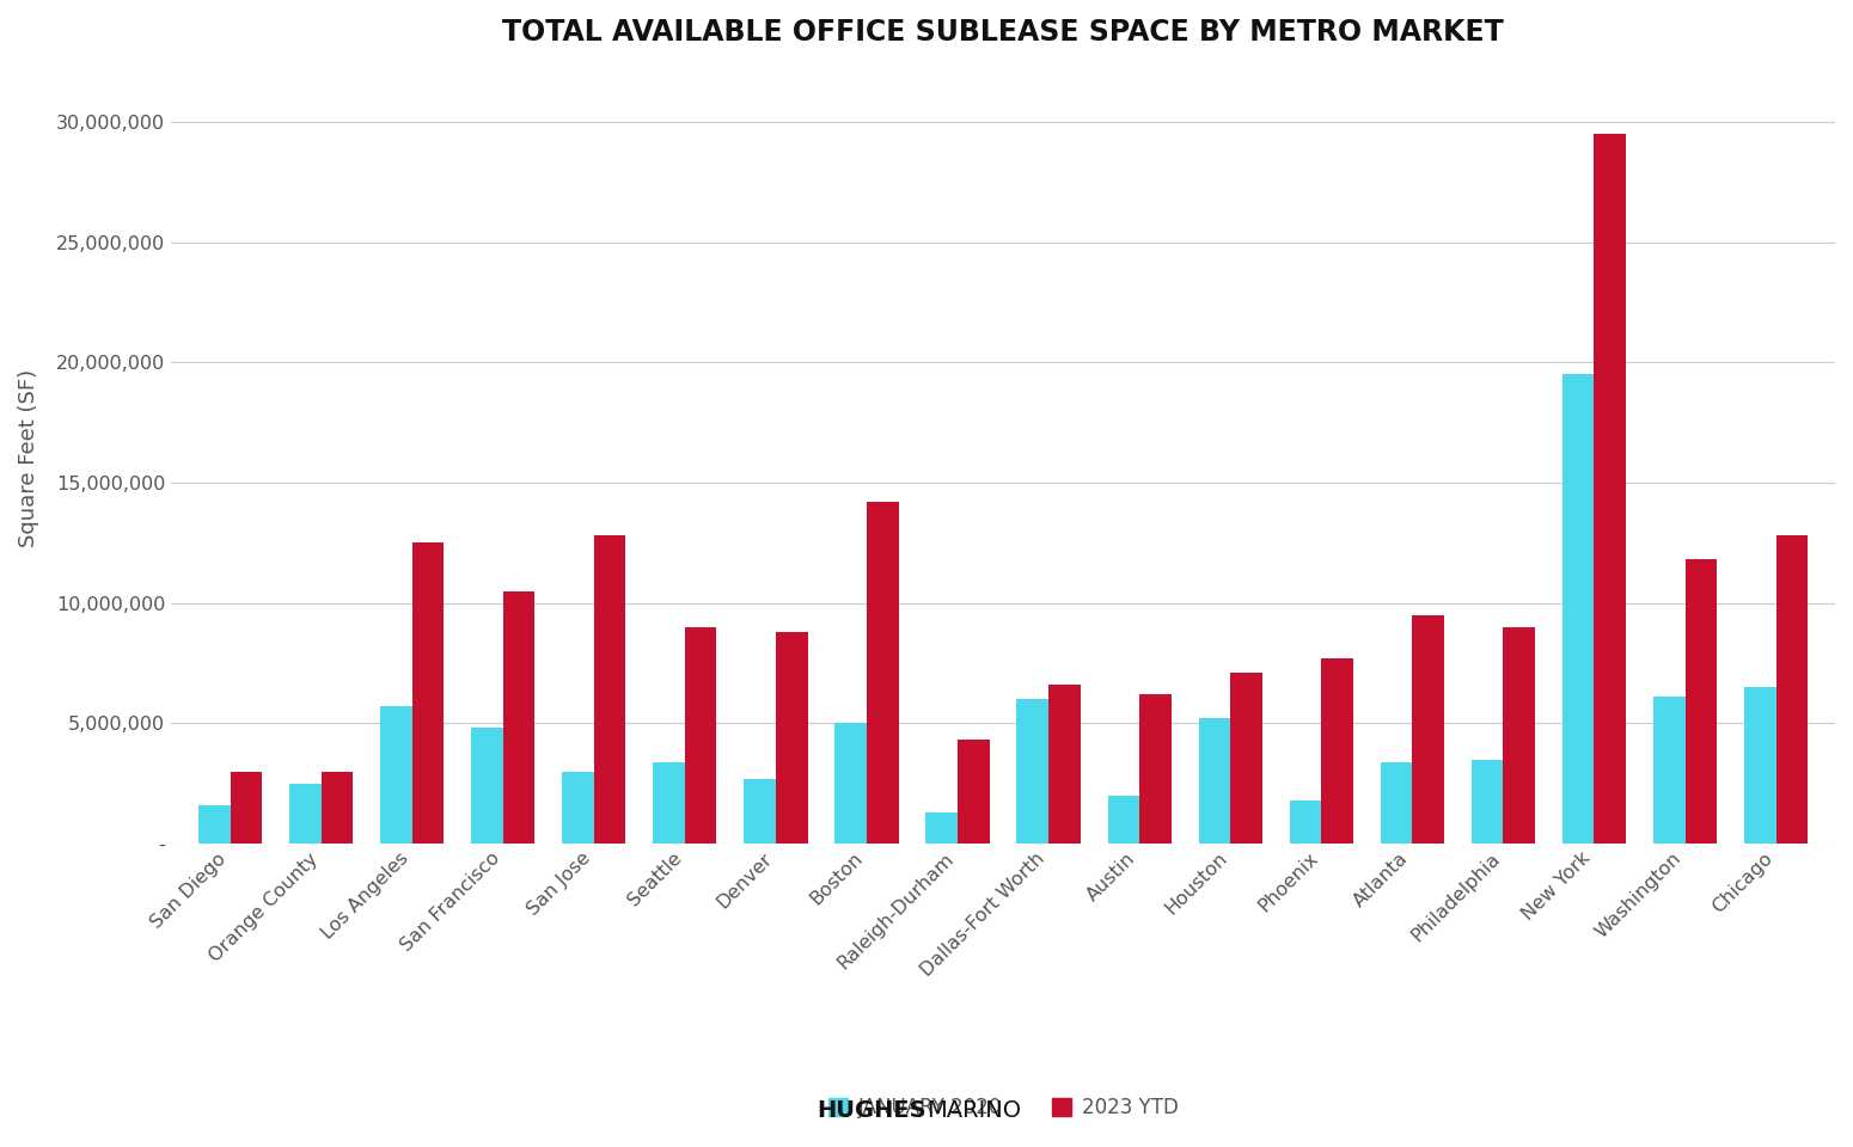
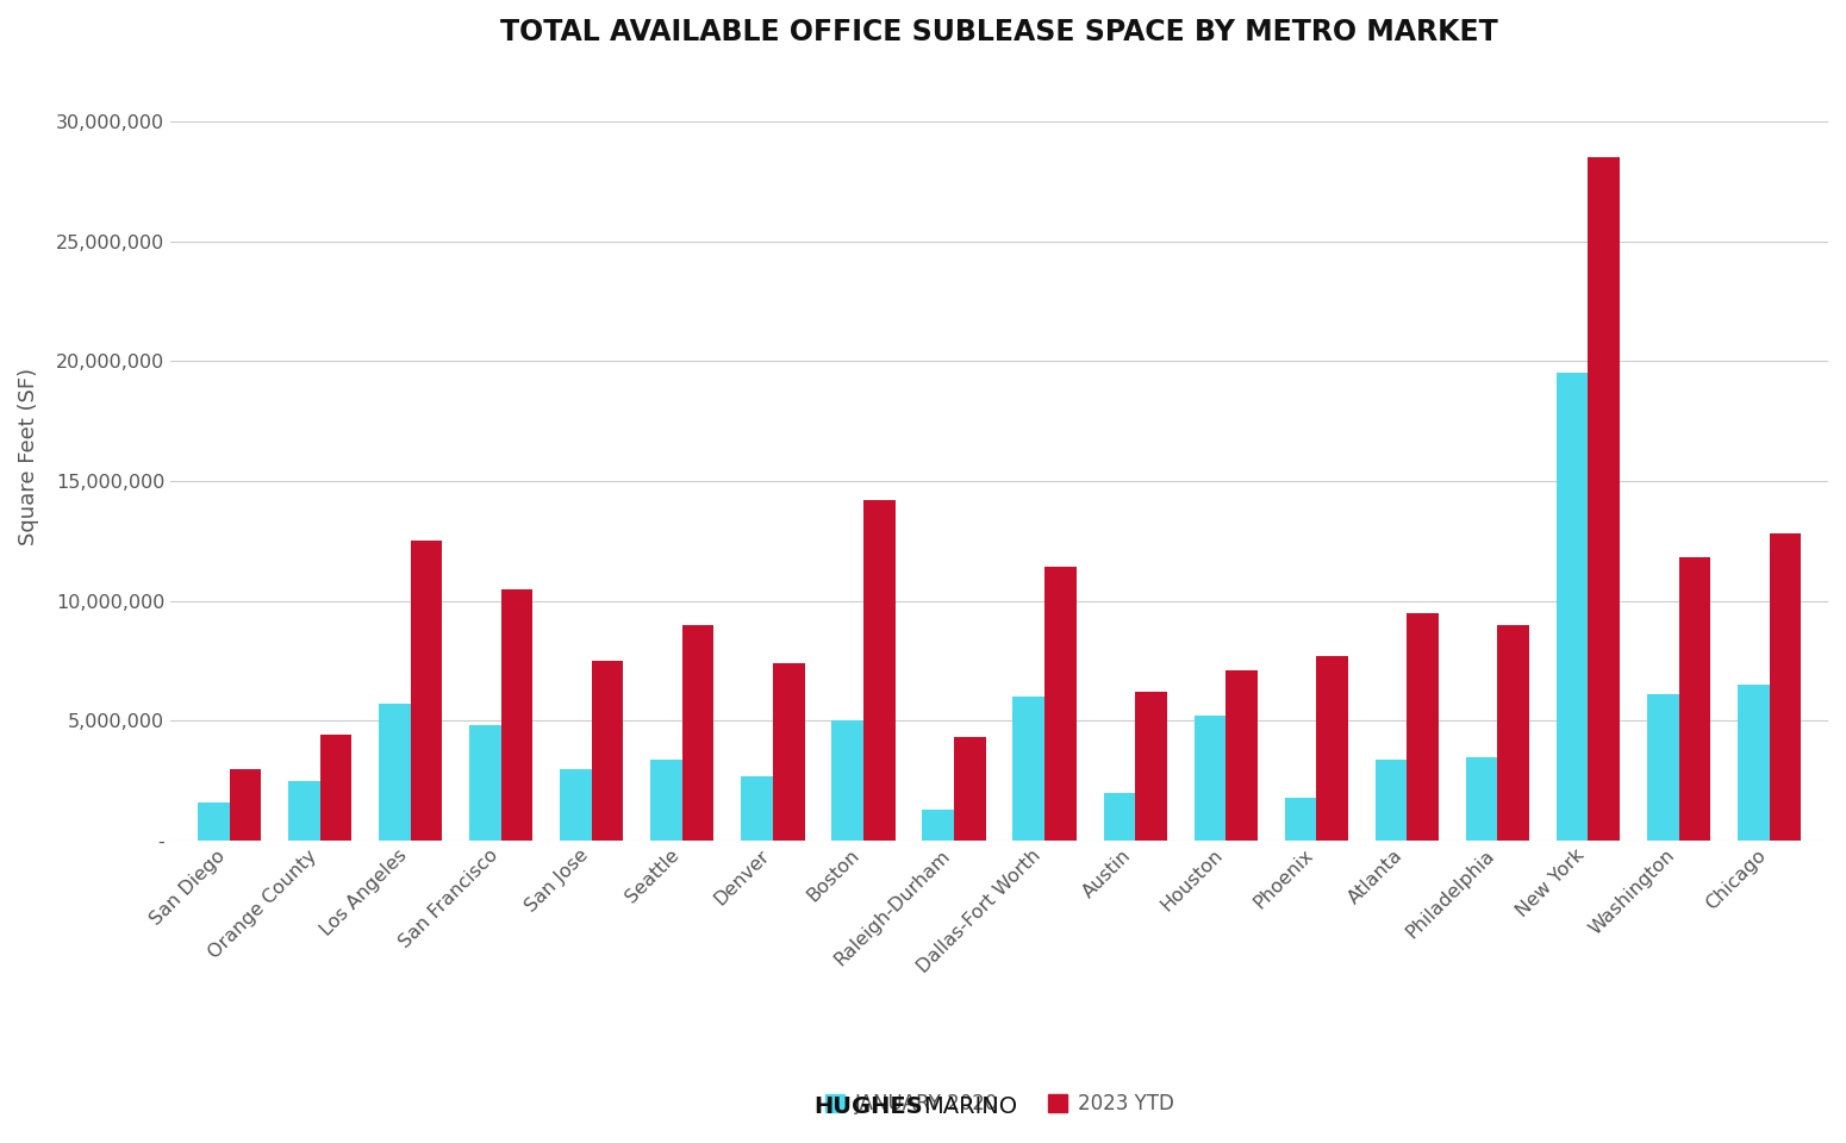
2023 YTD/Orange County: 3,000,000 -> 4,400,000
2023 YTD/San Jose: 12,800,000 -> 7,500,000
2023 YTD/Denver: 8,800,000 -> 7,400,000
2023 YTD/Dallas-Fort Worth: 6,600,000 -> 11,400,000
2023 YTD/New York: 29,500,000 -> 28,500,000
